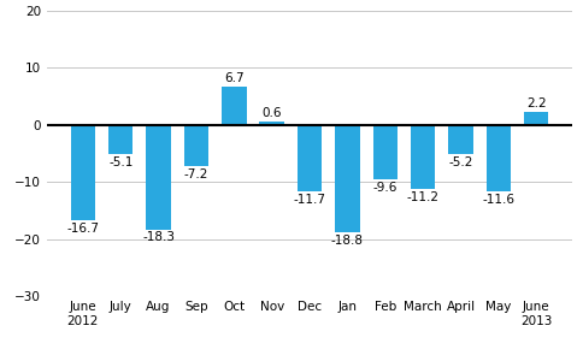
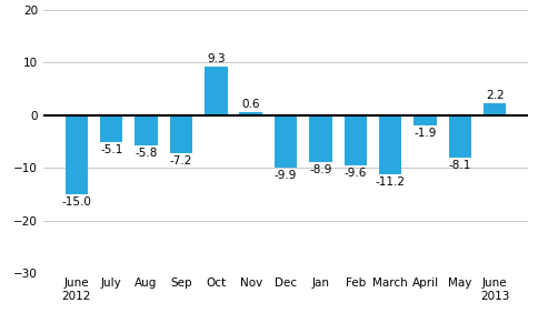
June 2012: -16.7 -> -15.0
Aug: -18.3 -> -5.8
Oct: 6.7 -> 9.3
Dec: -11.7 -> -9.9
Jan: -18.8 -> -8.9
April: -5.2 -> -1.9
May: -11.6 -> -8.1
